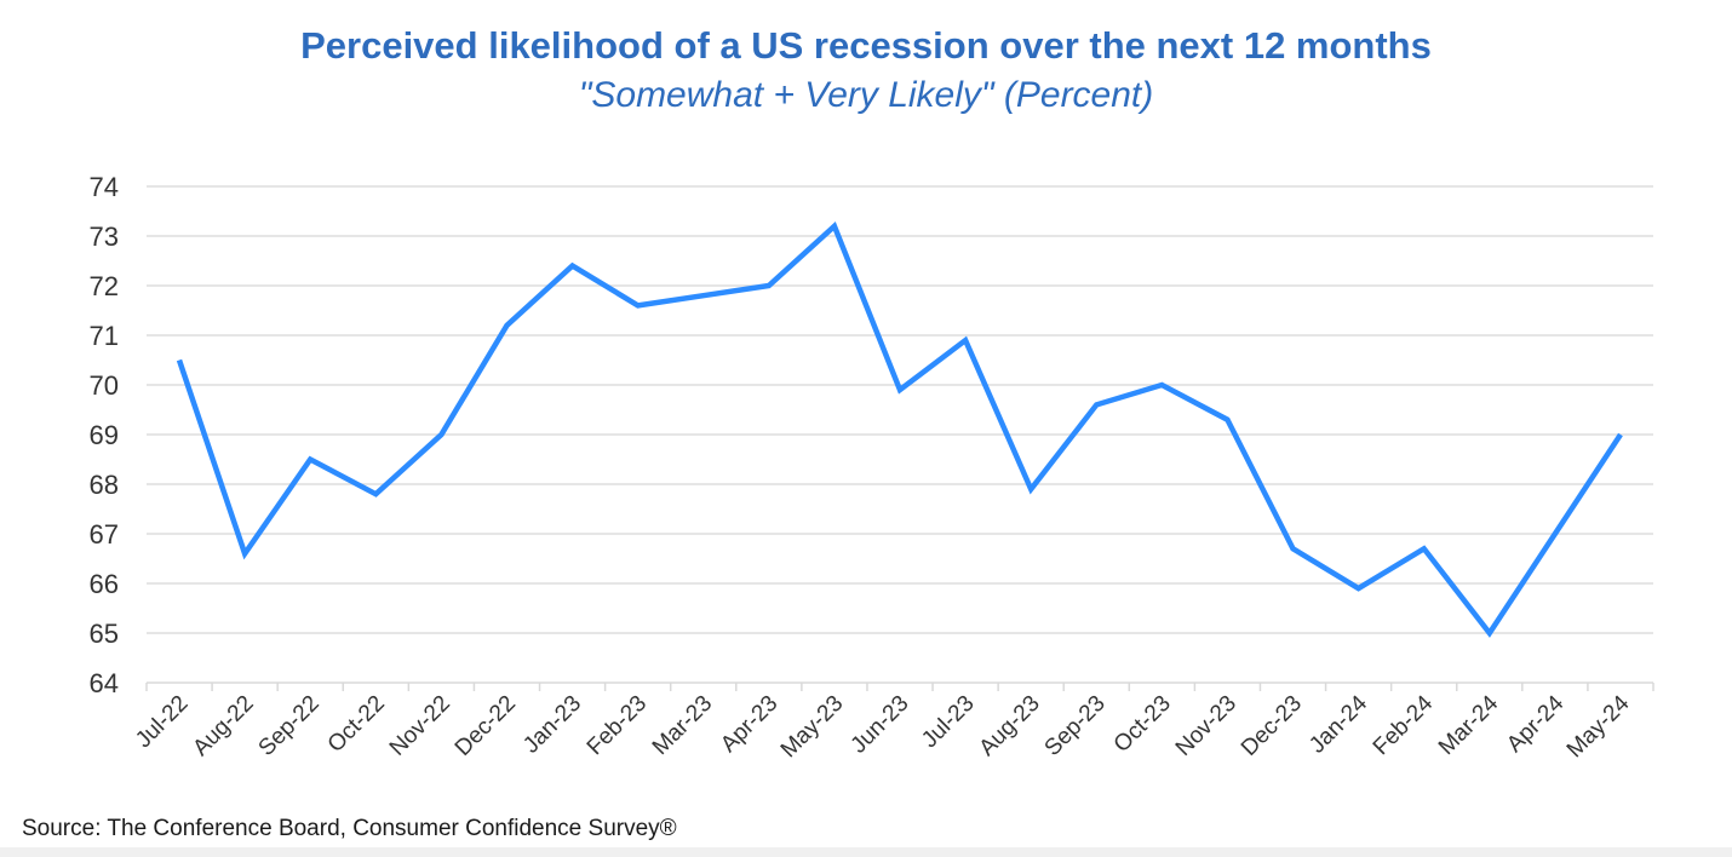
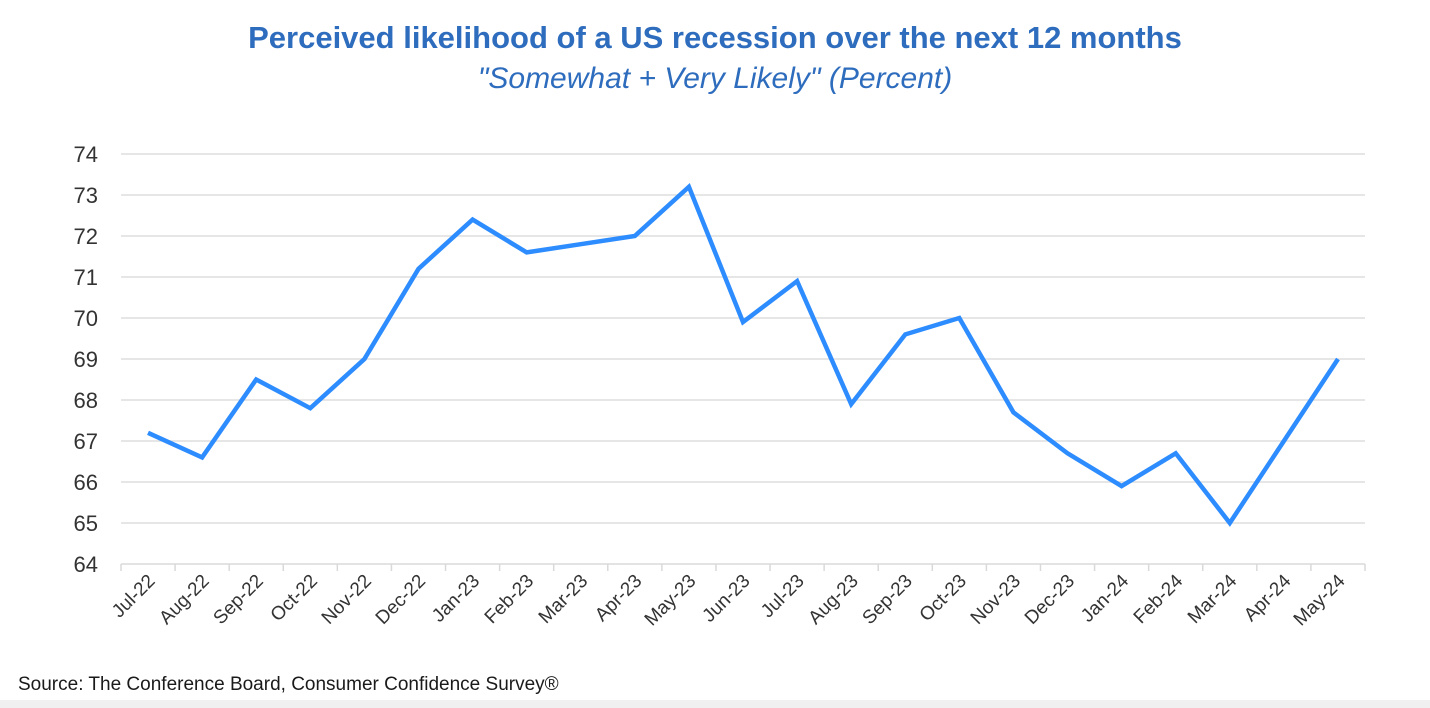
Jul-22: 70.5 -> 67.2
Nov-23: 69.3 -> 67.7
